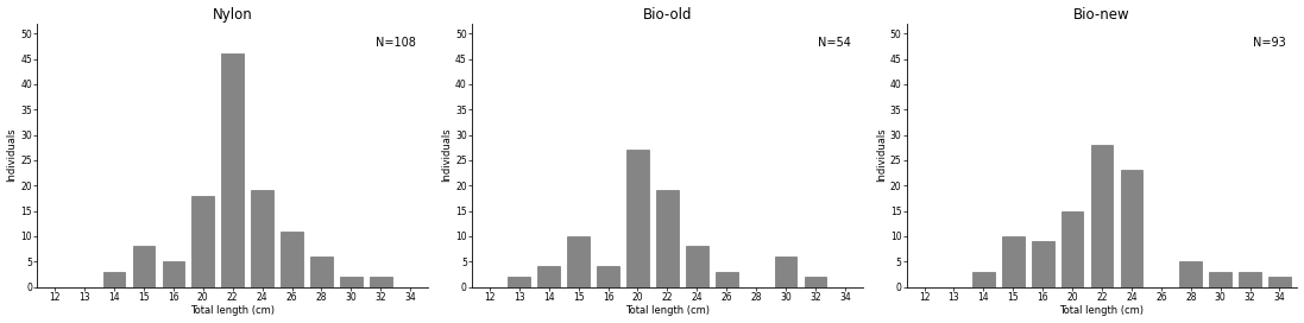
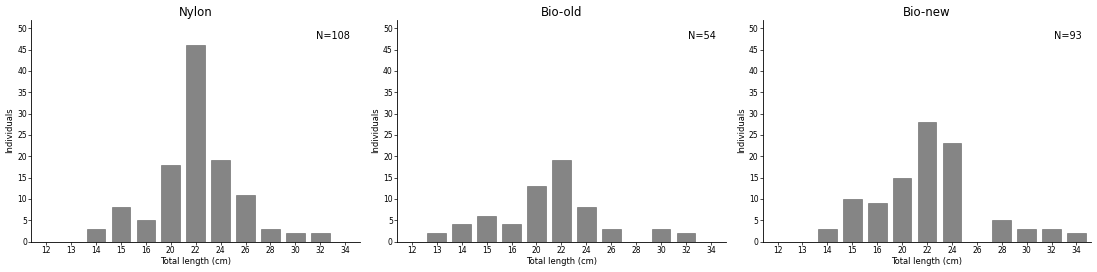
Nylon/28: 6 -> 3
Bio-old/15: 10 -> 6
Bio-old/20: 27 -> 13
Bio-old/30: 6 -> 3
